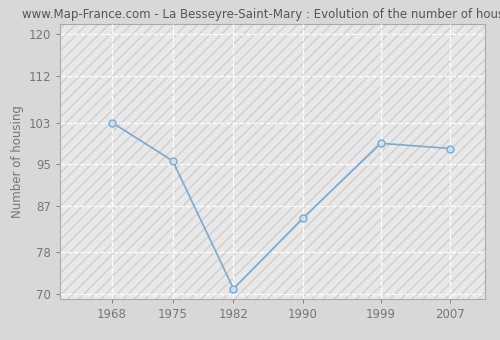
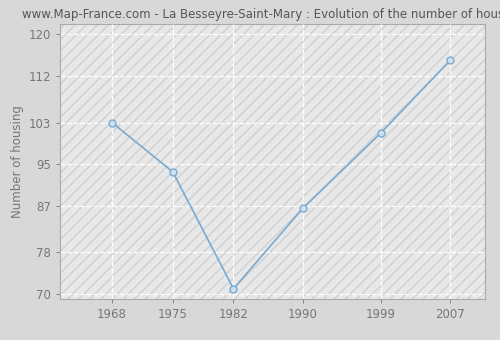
1975: 95.6 -> 93.5
1990: 84.6 -> 86.5
1999: 99.0 -> 101.0
2007: 98.0 -> 115.0
